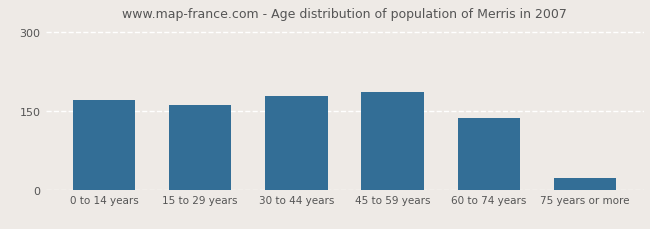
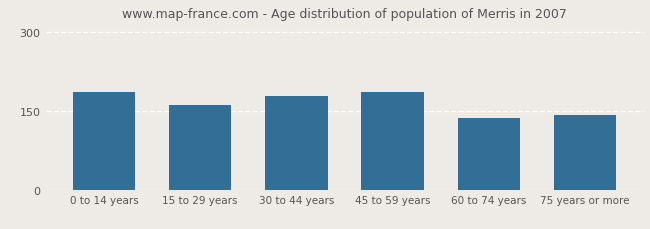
0 to 14 years: 170 -> 186
75 years or more: 22 -> 142
